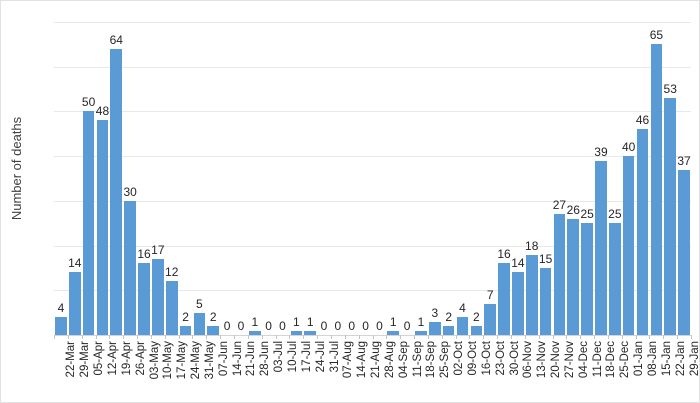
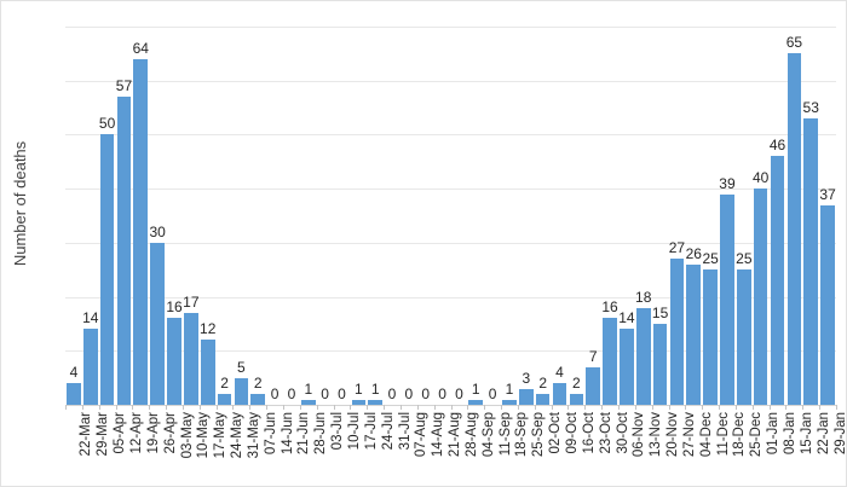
12-Apr: 48 -> 57
